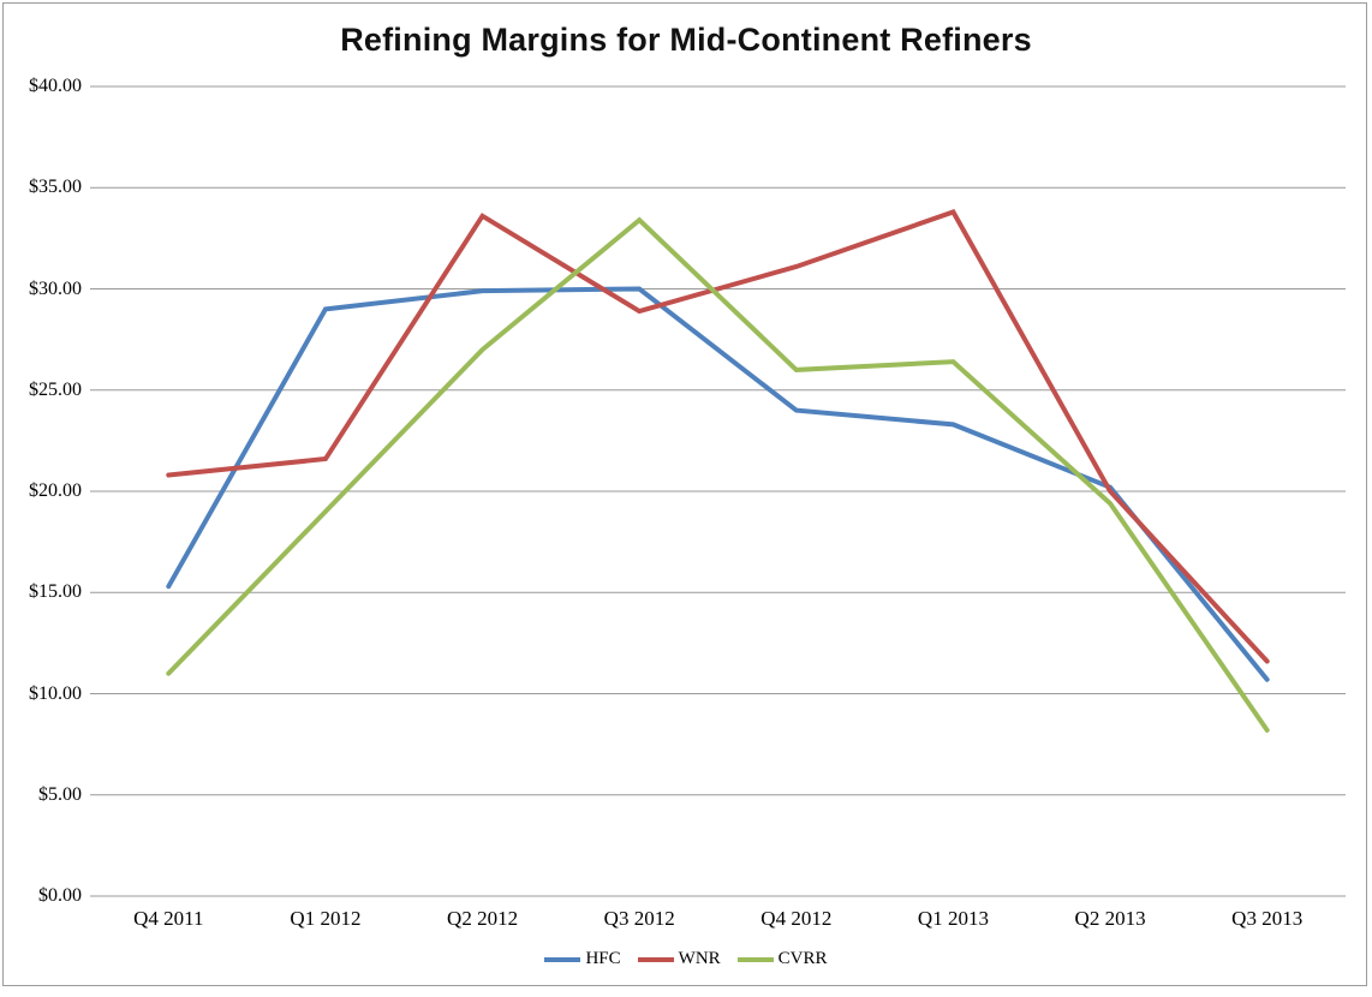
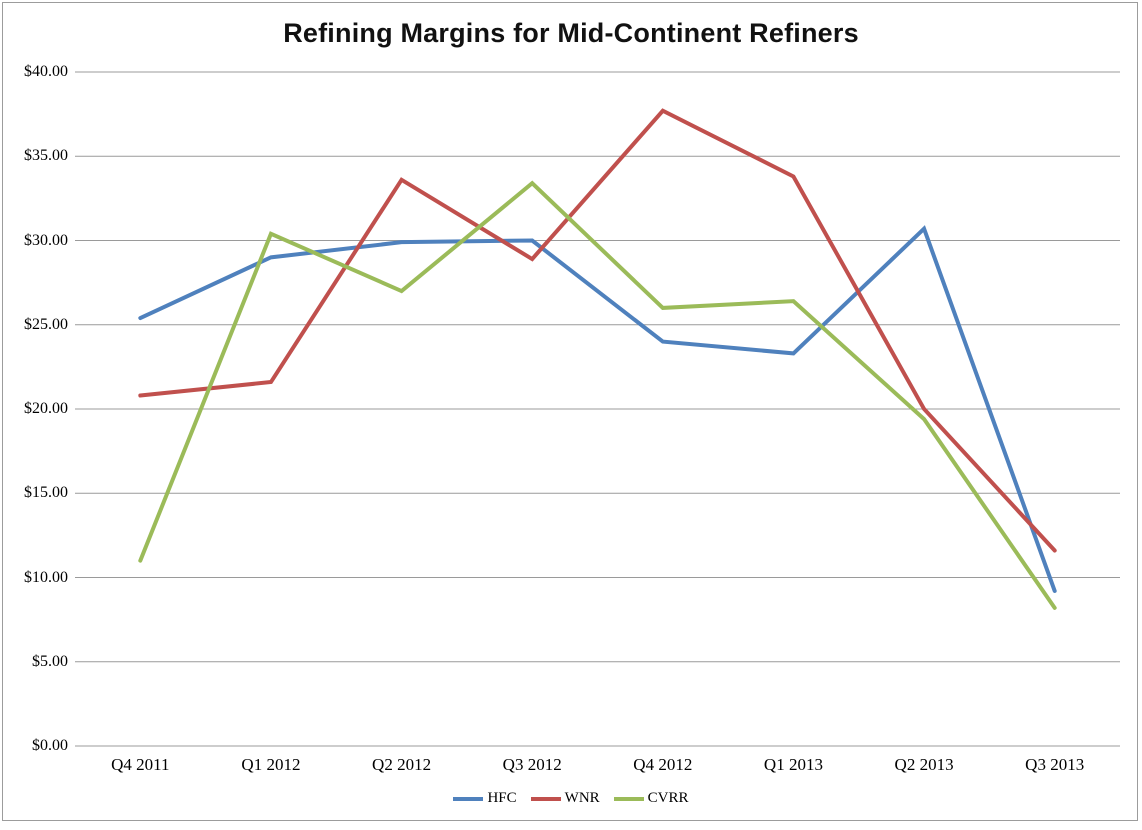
HFC/Q4 2011: $15.3 -> $25.4
CVRR/Q1 2012: $19.0 -> $30.4
WNR/Q4 2012: $31.1 -> $37.7
HFC/Q2 2013: $20.2 -> $30.7
HFC/Q3 2013: $10.7 -> $9.2
